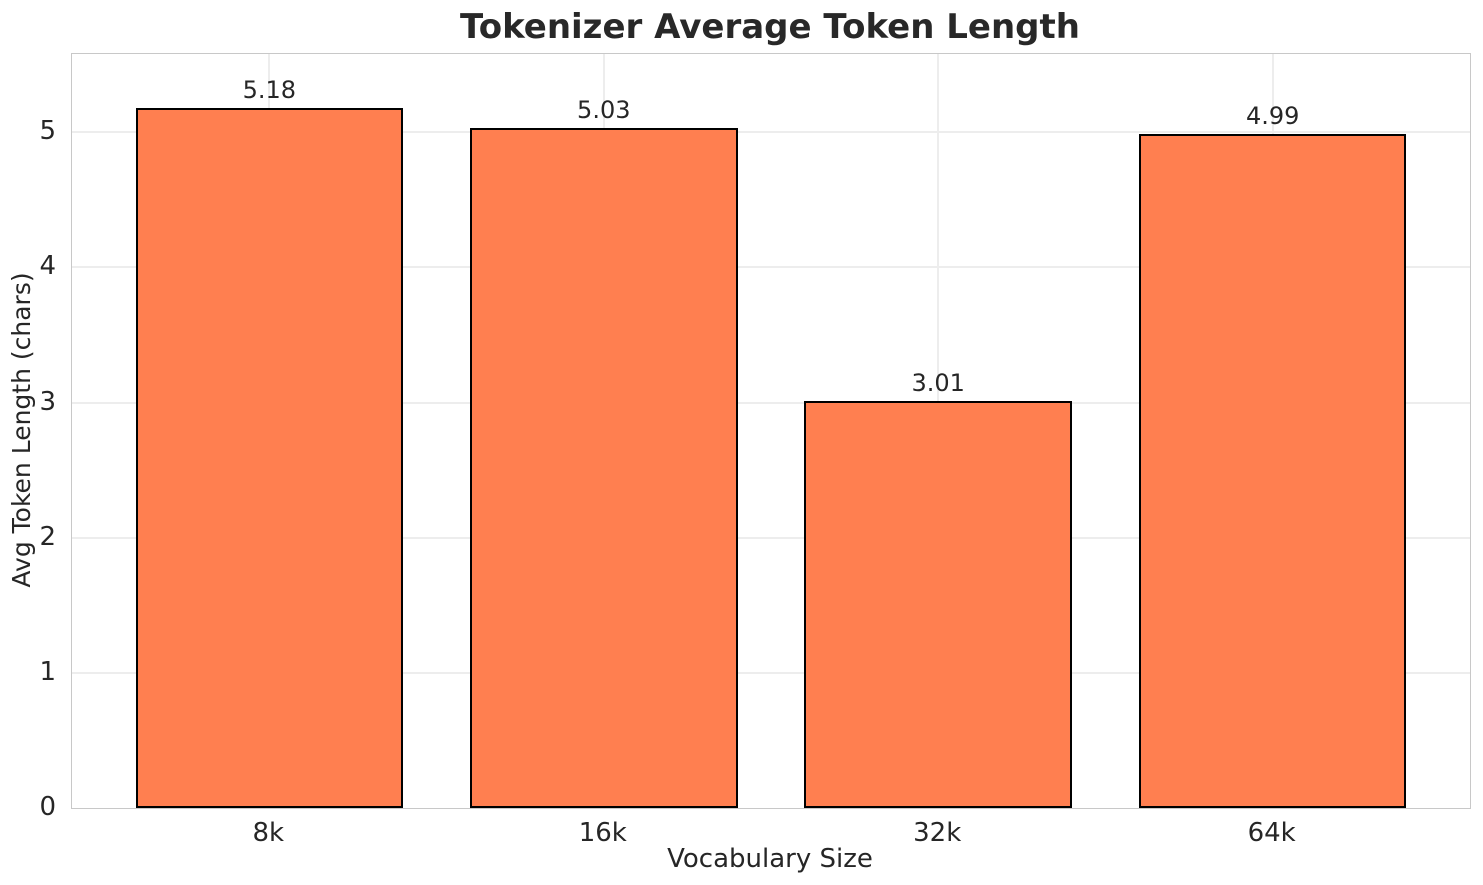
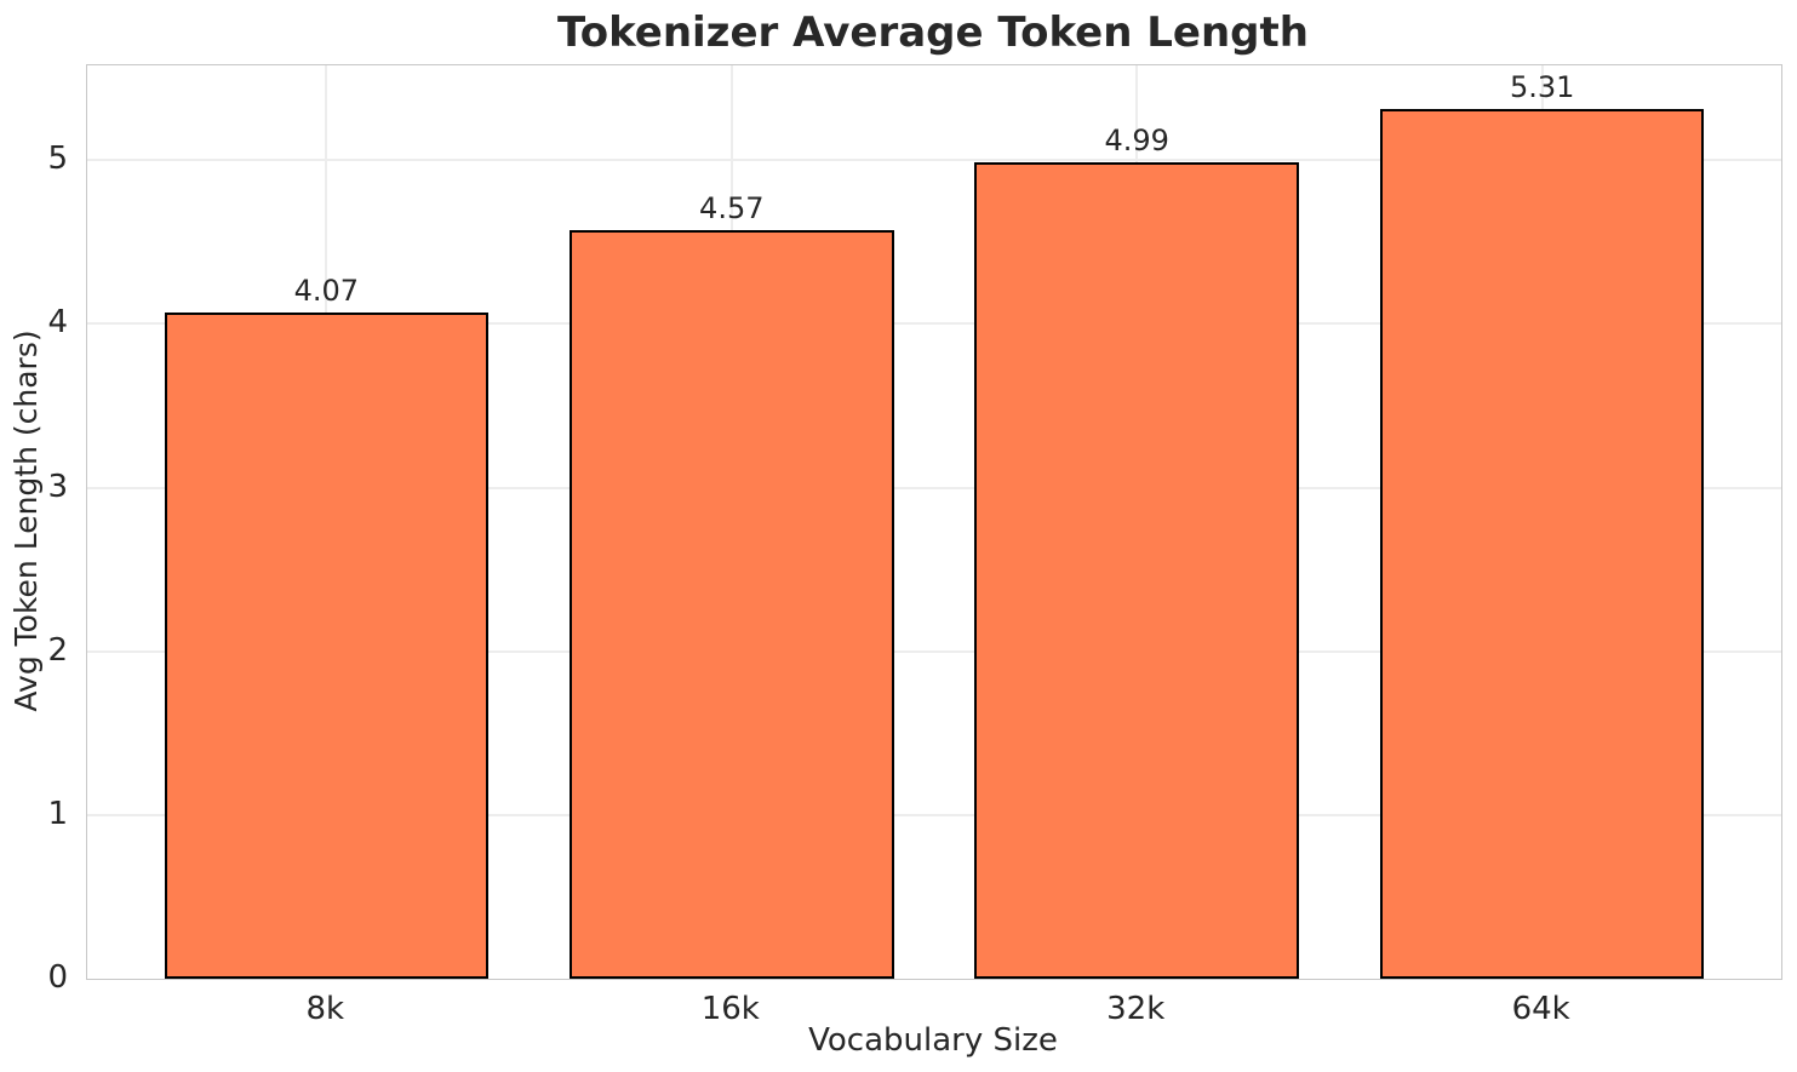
8k: 5.18 -> 4.07
16k: 5.03 -> 4.57
32k: 3.01 -> 4.99
64k: 4.99 -> 5.31
